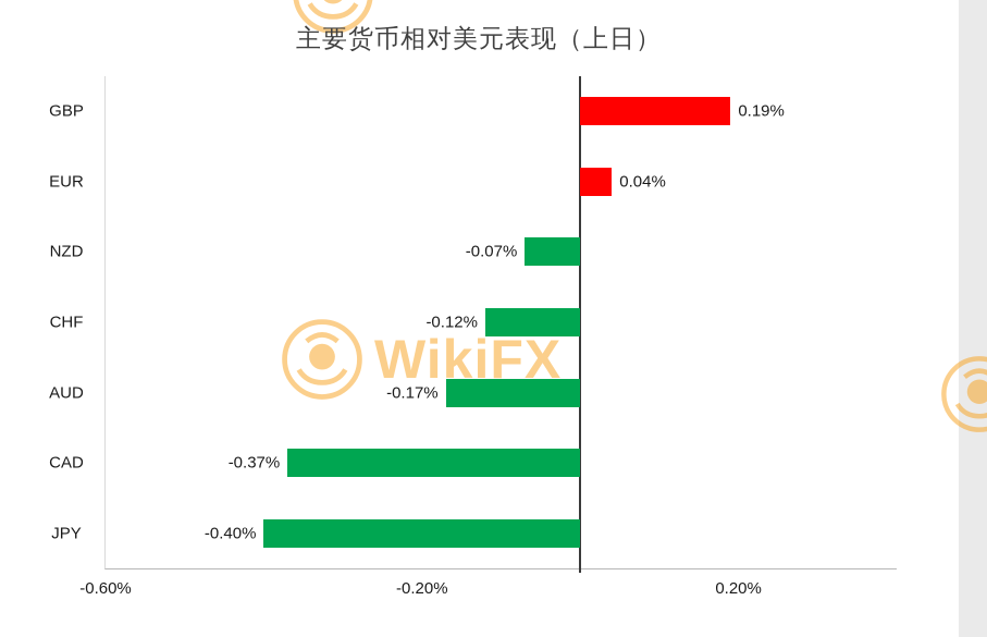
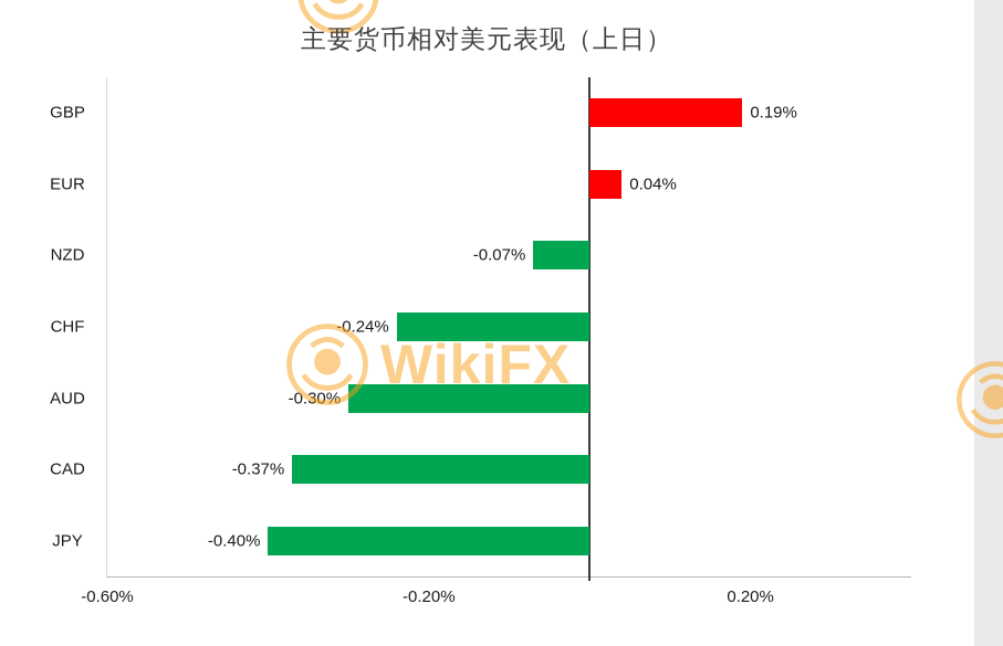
CHF: -0.12% -> -0.24%
AUD: -0.17% -> -0.30%
